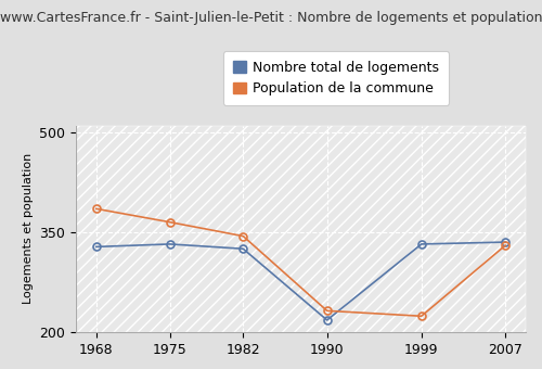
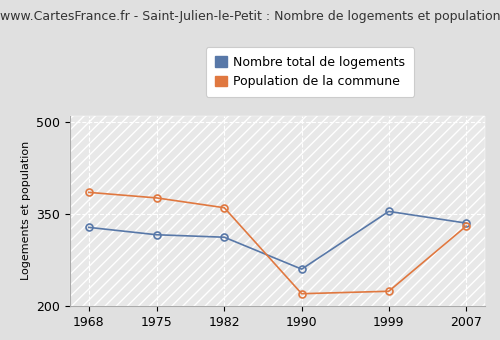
Nombre total de logements/1975: 332 -> 316
Population de la commune/1975: 365 -> 376
Nombre total de logements/1982: 325 -> 312
Population de la commune/1982: 344 -> 360
Nombre total de logements/1990: 218 -> 260
Population de la commune/1990: 232 -> 220
Nombre total de logements/1999: 332 -> 354
